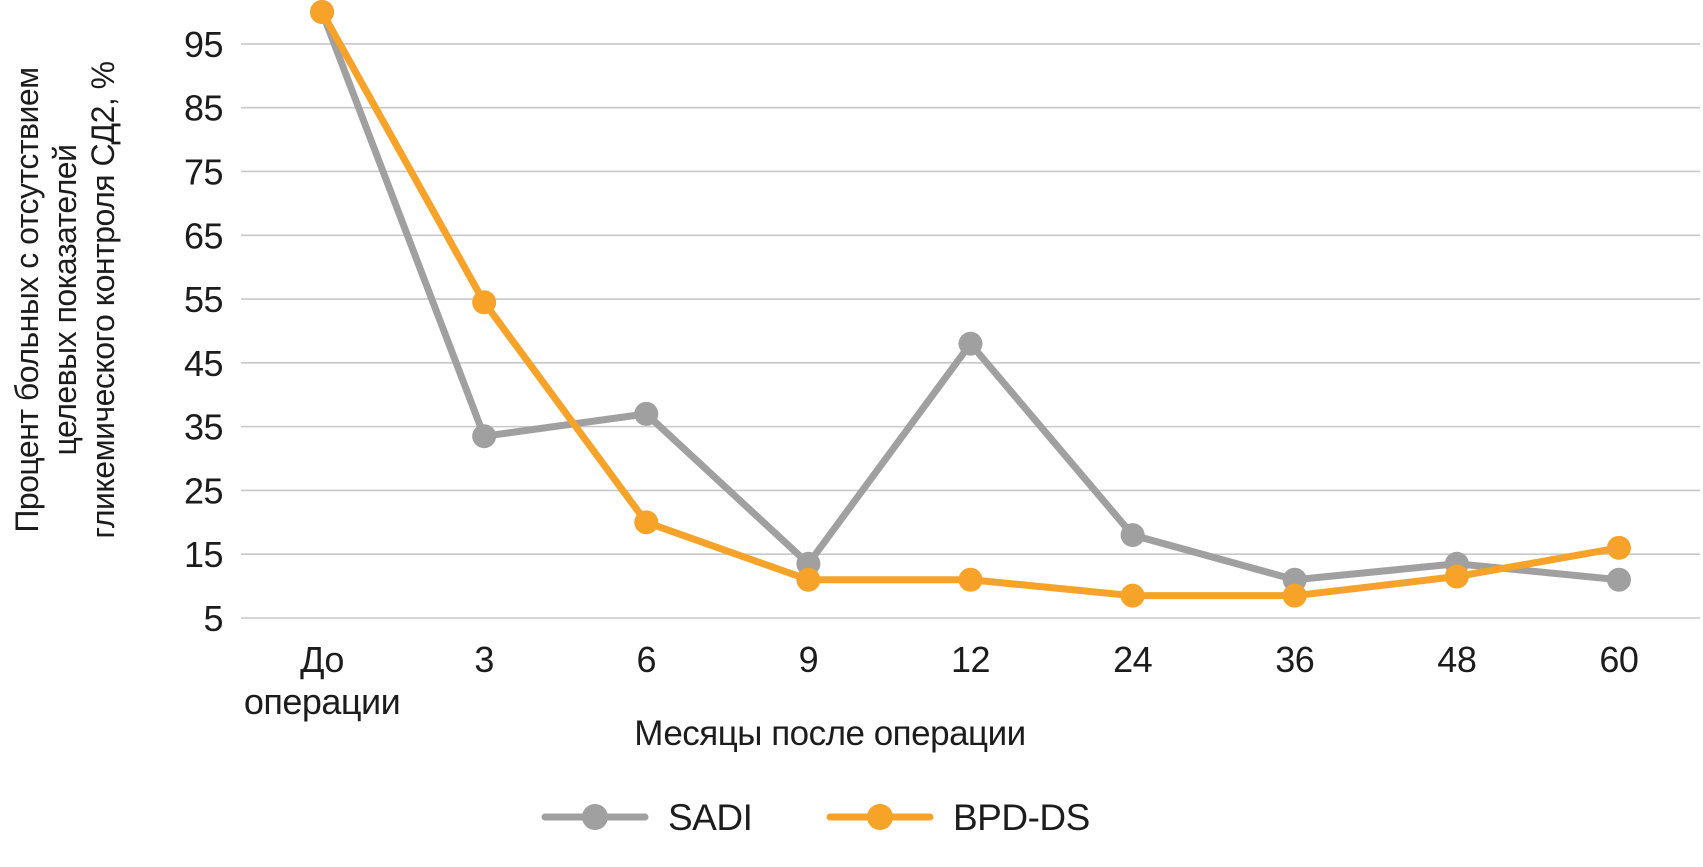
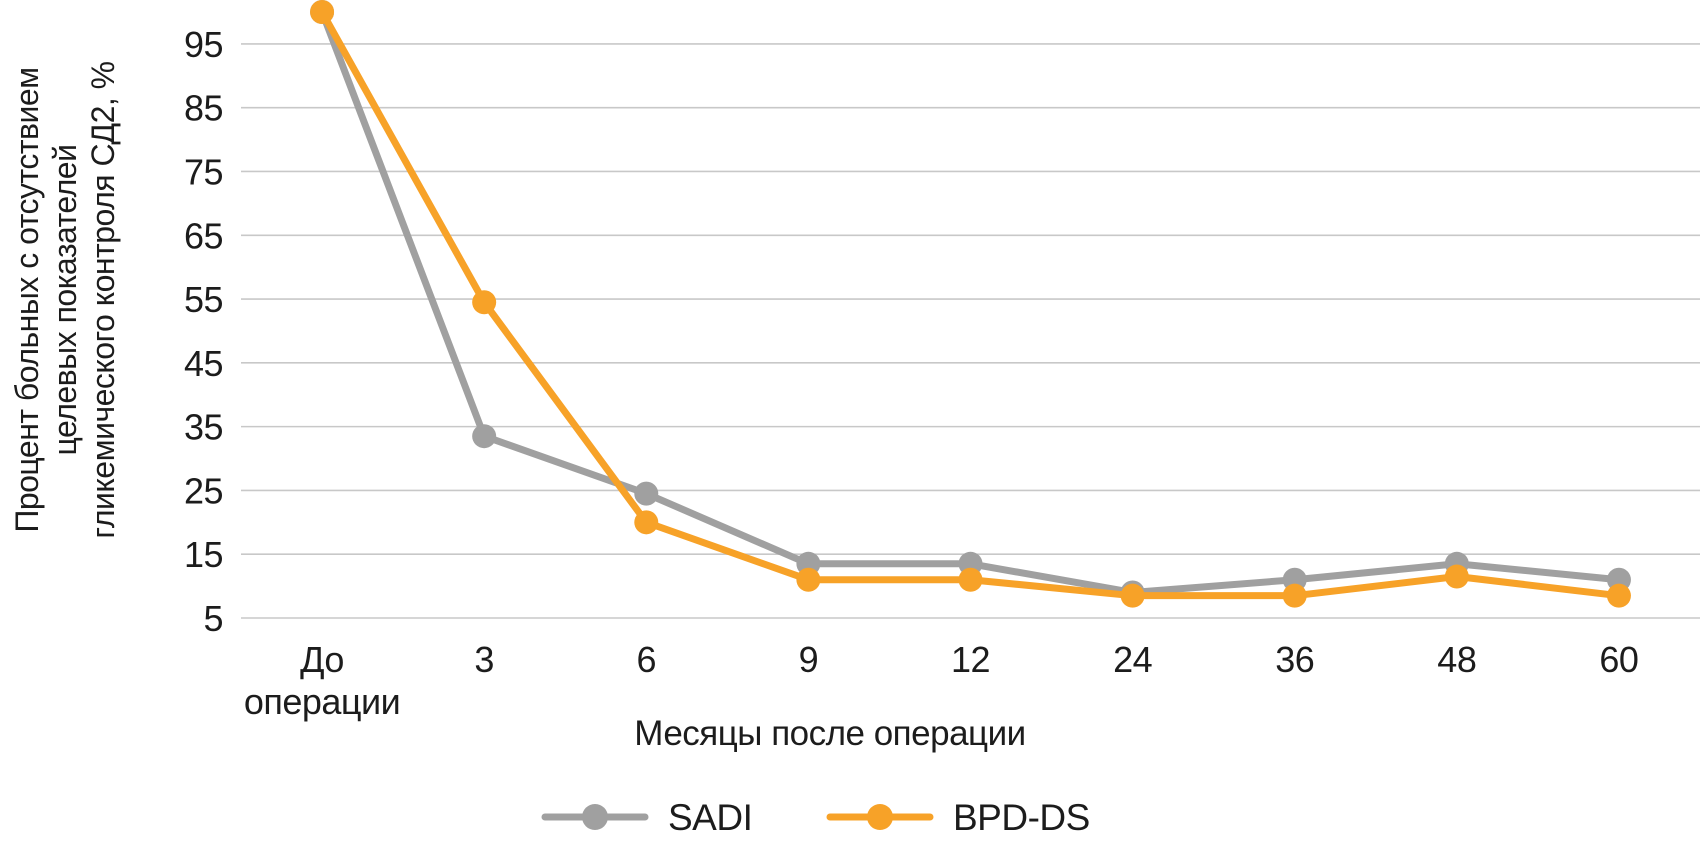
SADI/6: 37 -> 24
SADI/12: 48 -> 14
SADI/24: 18 -> 9
BPD-DS/60: 16 -> 8
